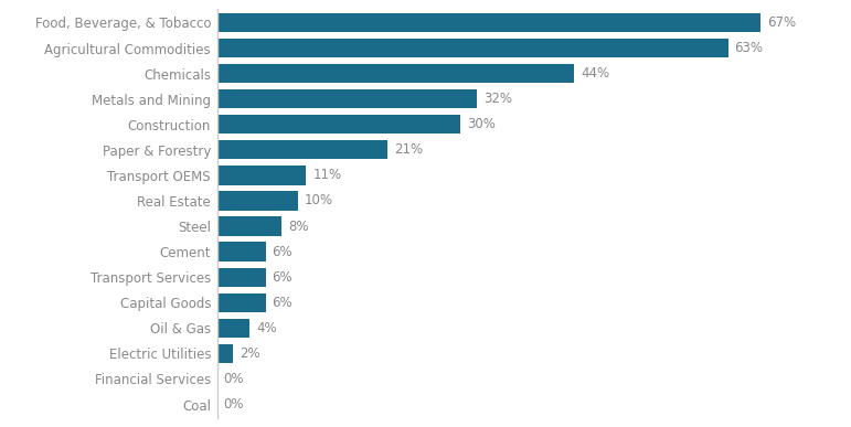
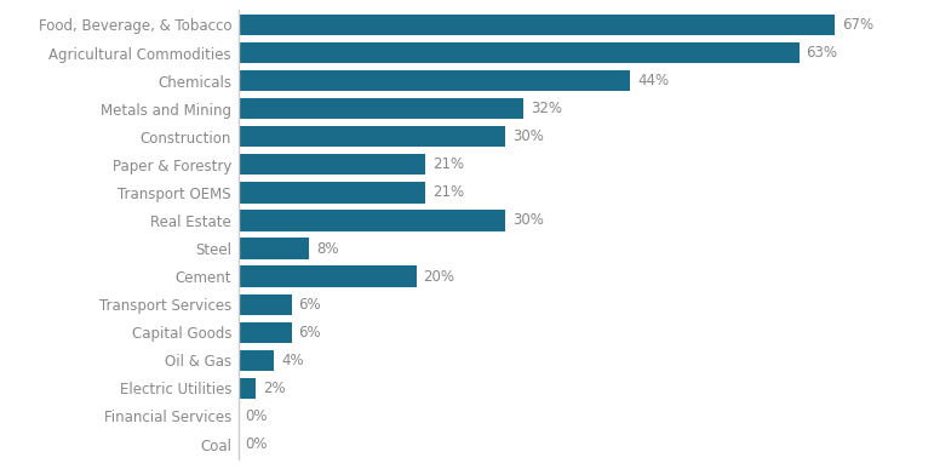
Transport OEMS: 11% -> 21%
Real Estate: 10% -> 30%
Cement: 6% -> 20%
